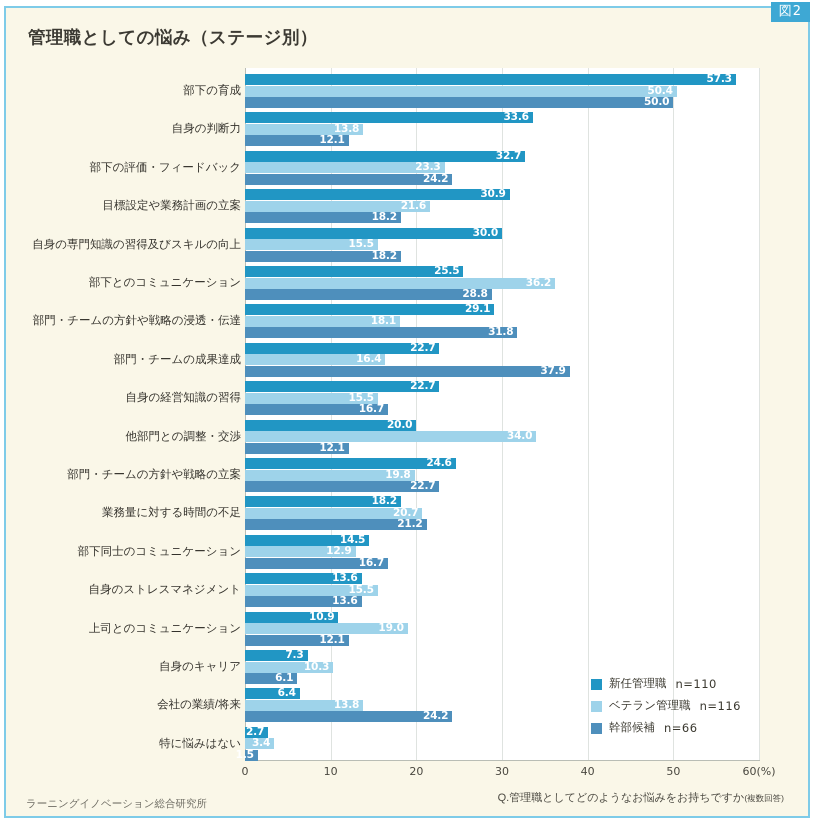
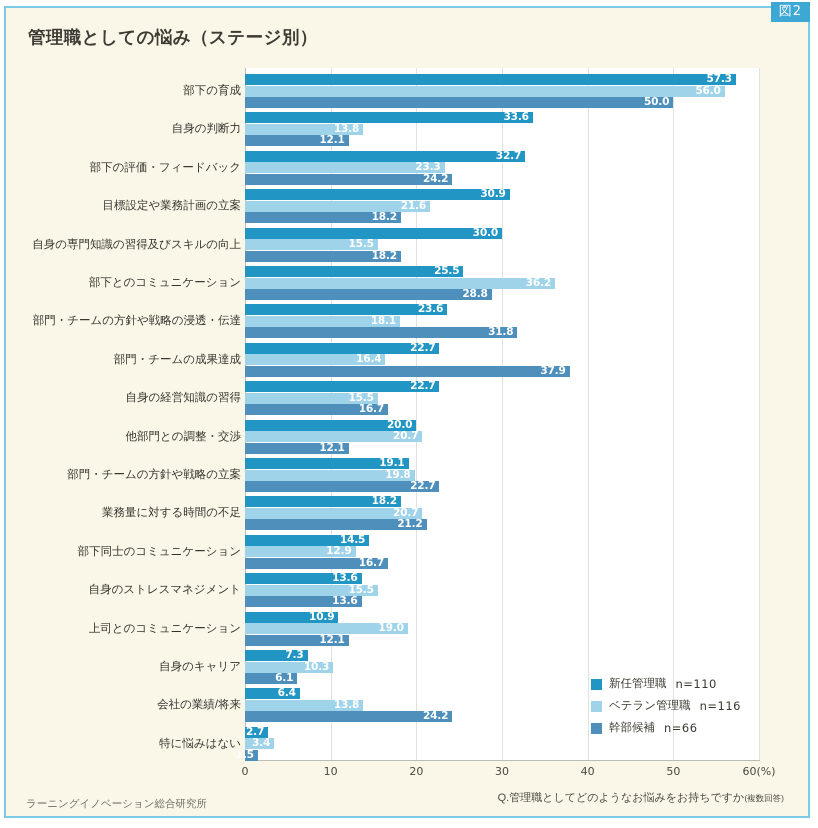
ベテラン管理職/部下の育成: 50.4 -> 56.0
新任管理職/部門・チームの方針や戦略の浸透・伝達: 29.1 -> 23.6
ベテラン管理職/他部門との調整・交渉: 34.0 -> 20.7
新任管理職/部門・チームの方針や戦略の立案: 24.6 -> 19.1
